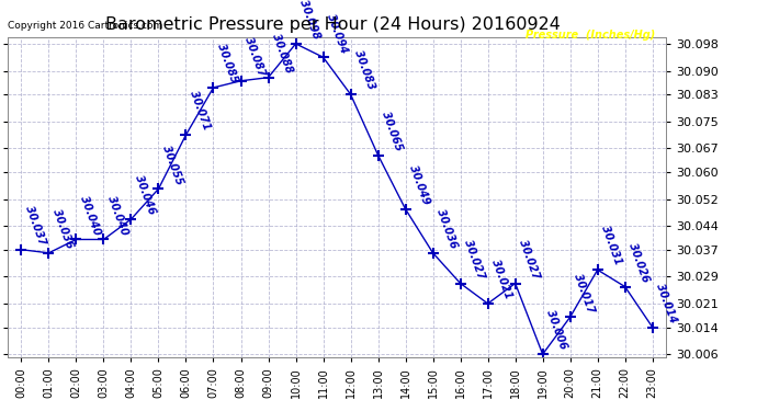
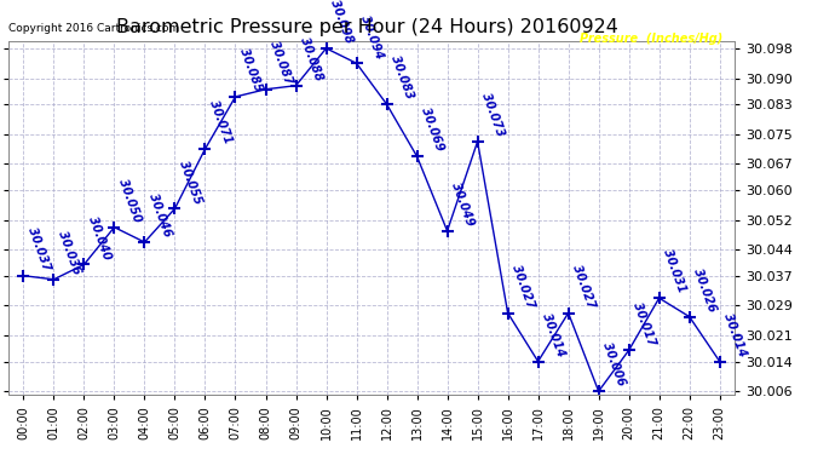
03:00: 30.040 -> 30.050
13:00: 30.065 -> 30.069
15:00: 30.036 -> 30.073
17:00: 30.021 -> 30.014
